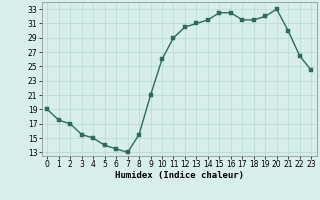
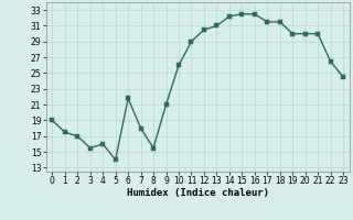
4: 15.0 -> 16.0
6: 13.5 -> 21.8
7: 13.0 -> 18.0
14: 31.5 -> 32.2
19: 32.0 -> 30.0
20: 33.0 -> 30.0
